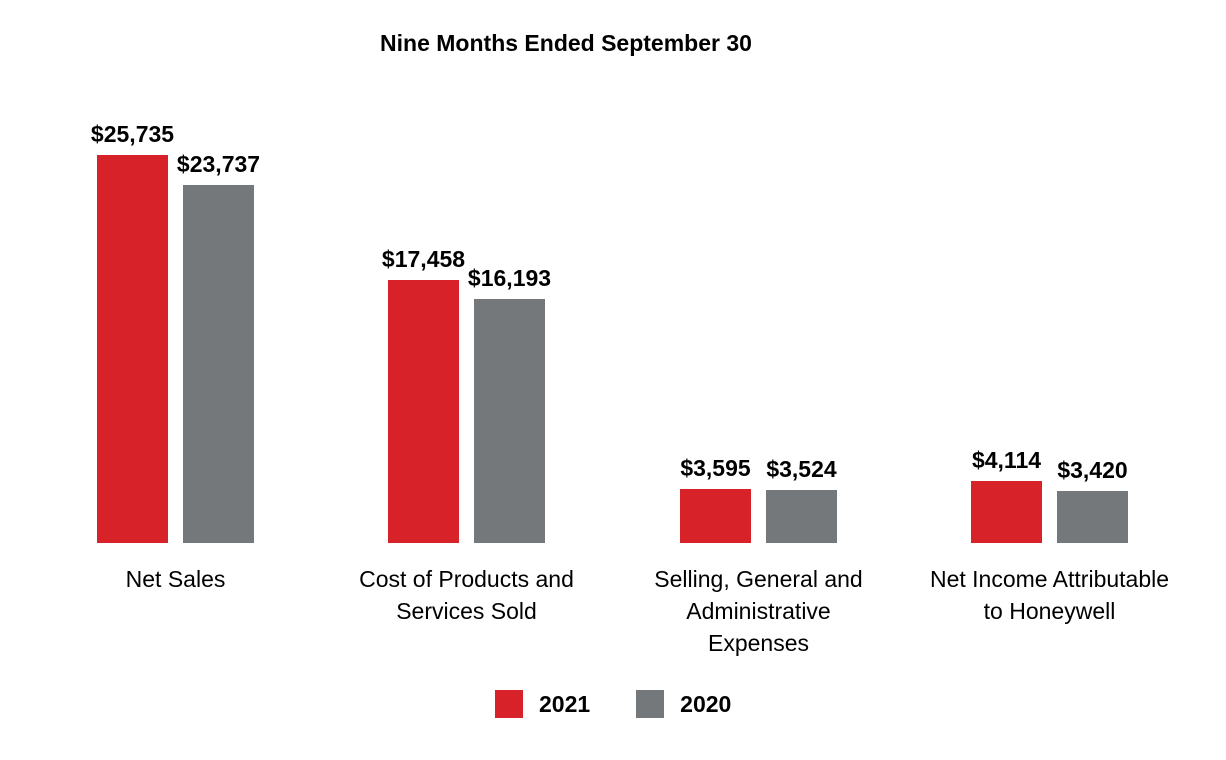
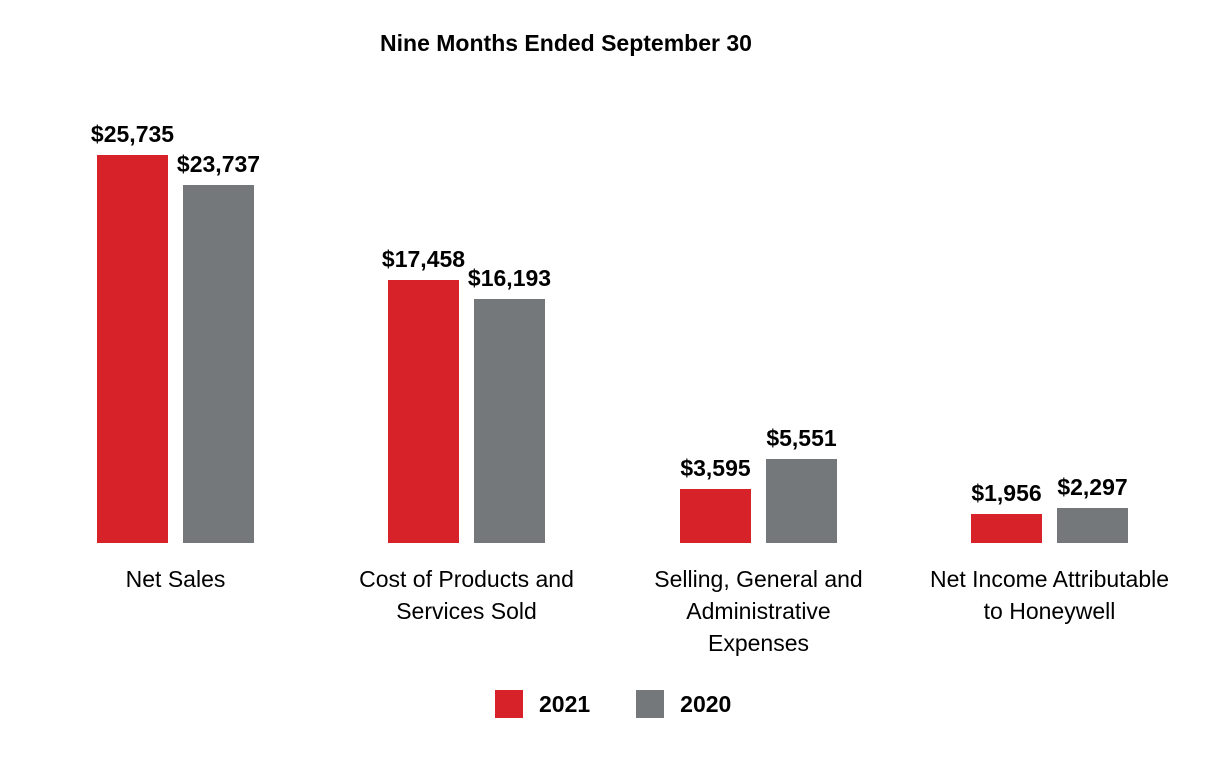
2020/Selling, General and Administrative Expenses: $3,524 -> $5,551
2021/Net Income Attributable to Honeywell: $4,114 -> $1,956
2020/Net Income Attributable to Honeywell: $3,420 -> $2,297
